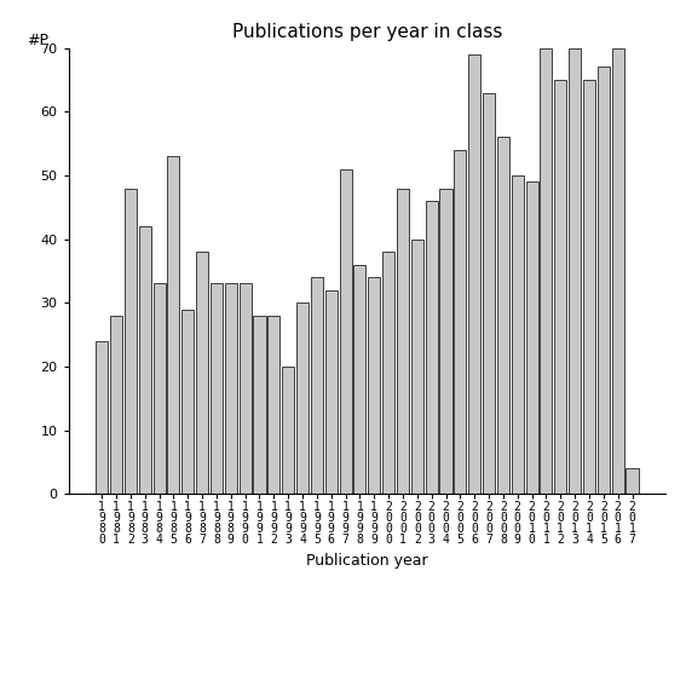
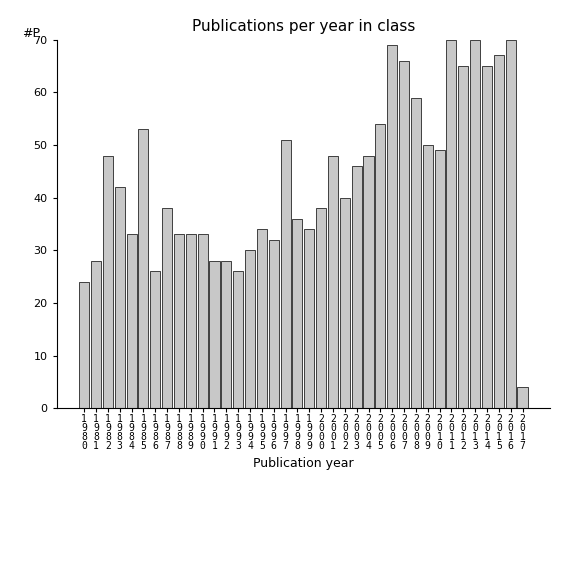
1 9 8 6: 29 -> 26
1 9 9 3: 20 -> 26
2 0 0 7: 63 -> 66
2 0 0 8: 56 -> 59
